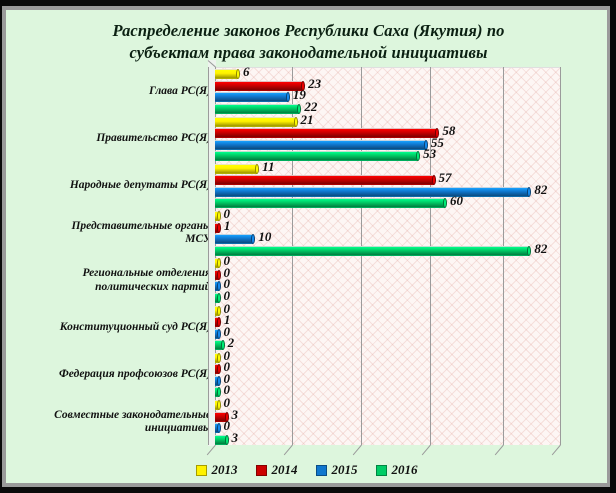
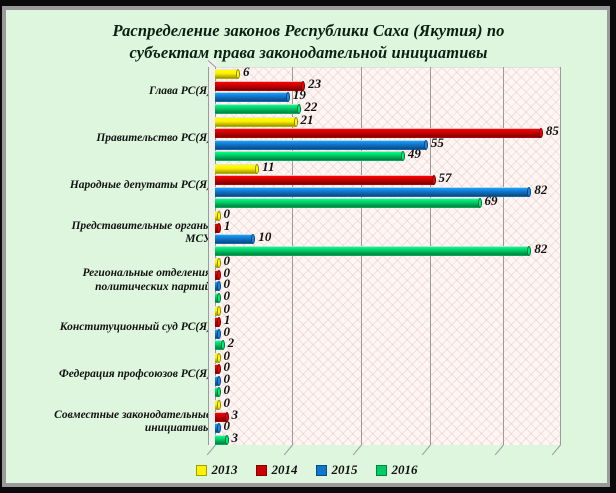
2014/Правительство РС(Я): 58 -> 85
2016/Правительство РС(Я): 53 -> 49
2016/Народные депутаты РС(Я): 60 -> 69
